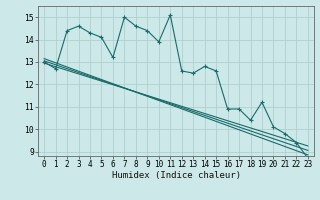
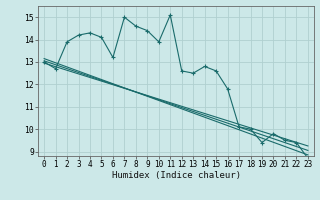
2: 14.4 -> 13.9
3: 14.6 -> 14.2
16: 10.9 -> 11.8
17: 10.9 -> 10.1
18: 10.4 -> 10.0
19: 11.2 -> 9.4
20: 10.1 -> 9.8
21: 9.8 -> 9.5
